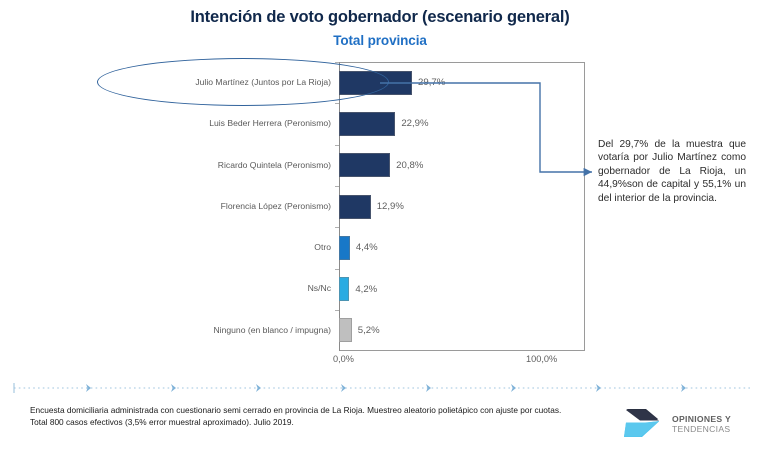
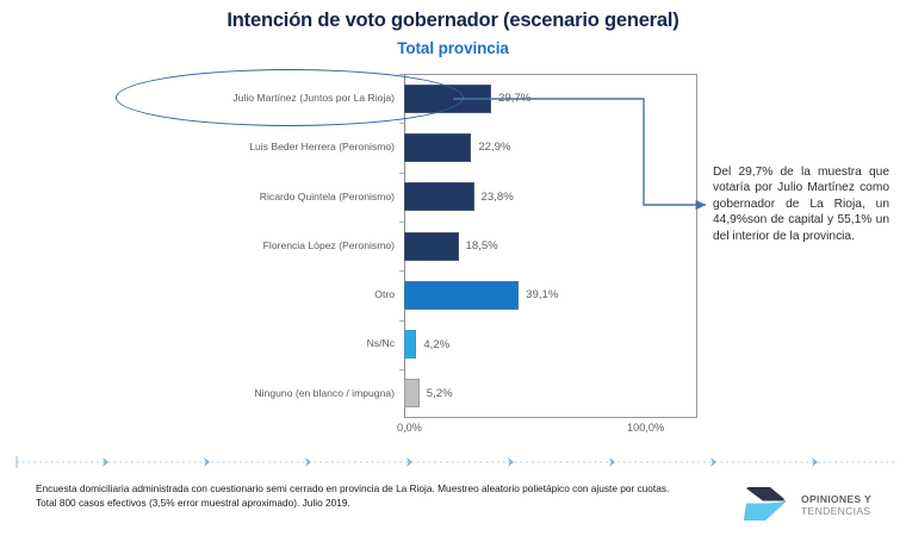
Ricardo Quintela (Peronismo): 20,8% -> 23,8%
Florencia López (Peronismo): 12,9% -> 18,5%
Otro: 4,4% -> 39,1%
